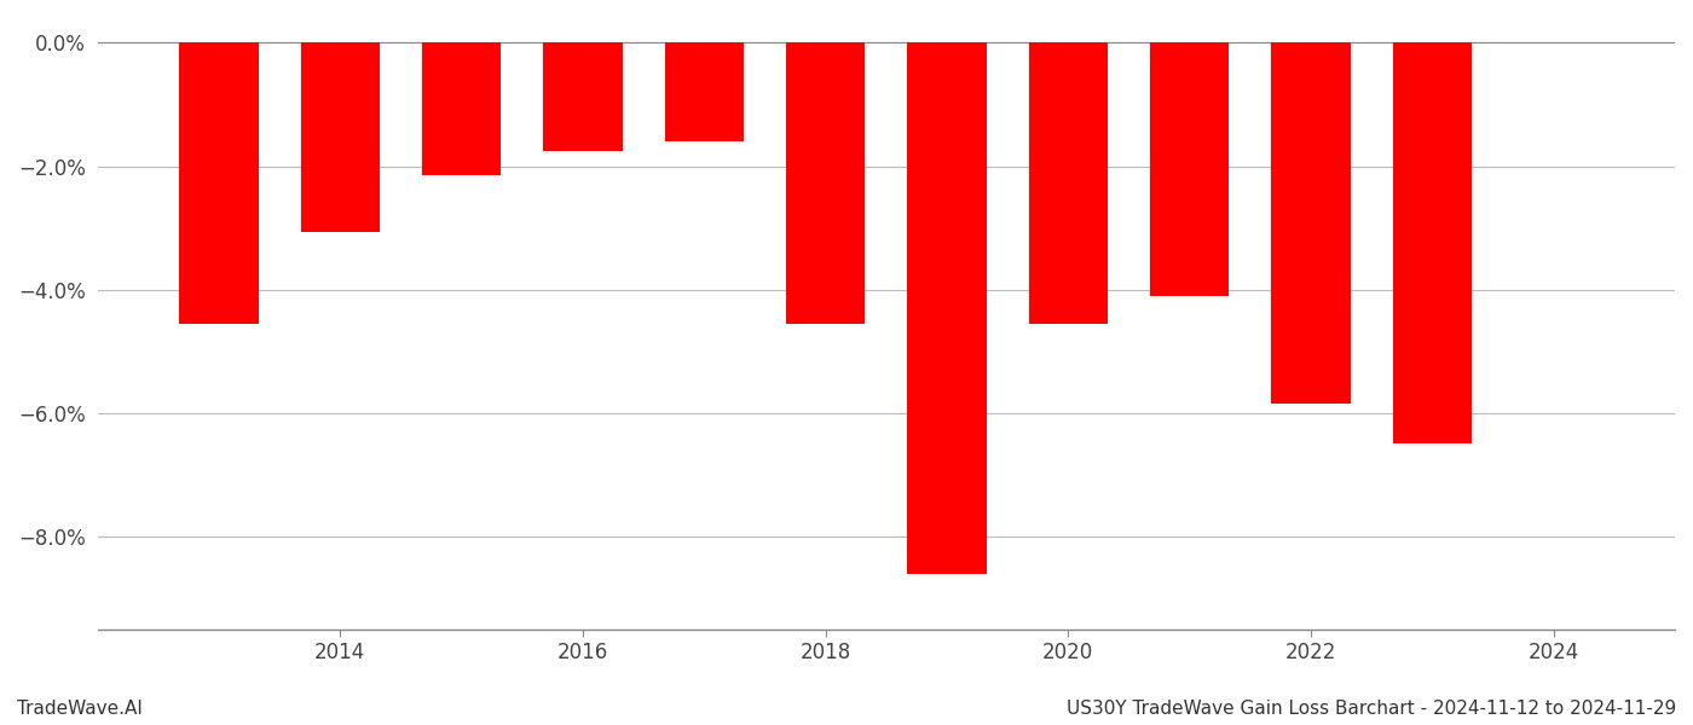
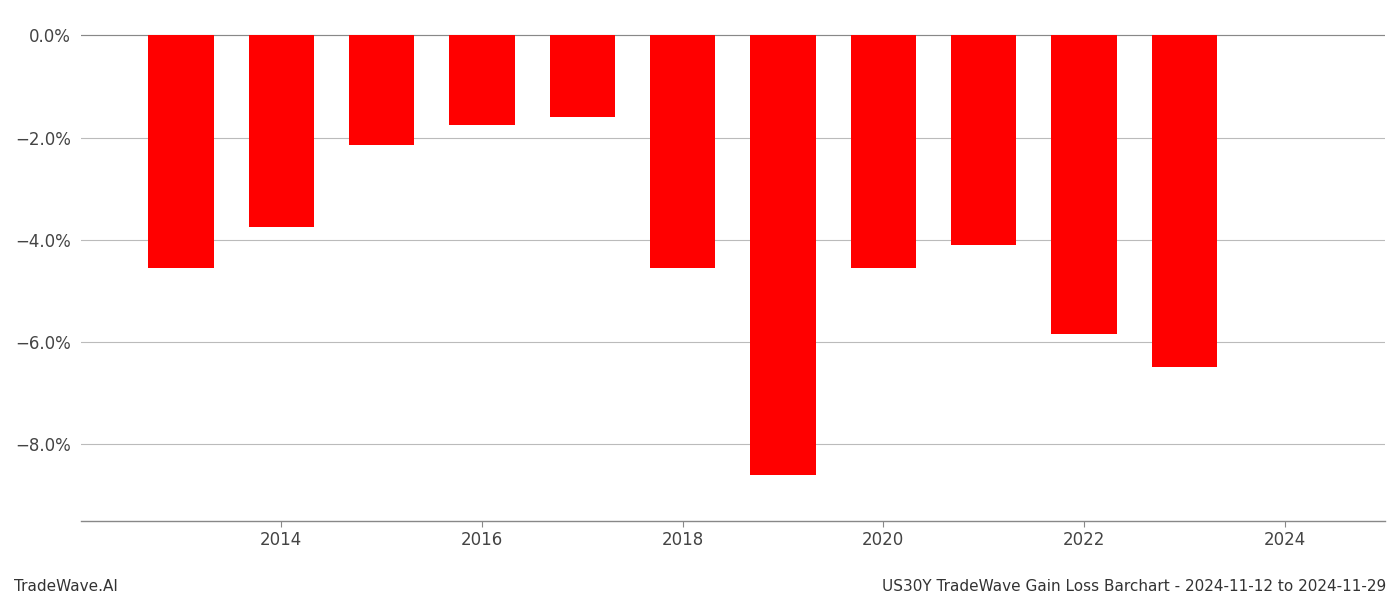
2014: -3.06% -> -3.75%
